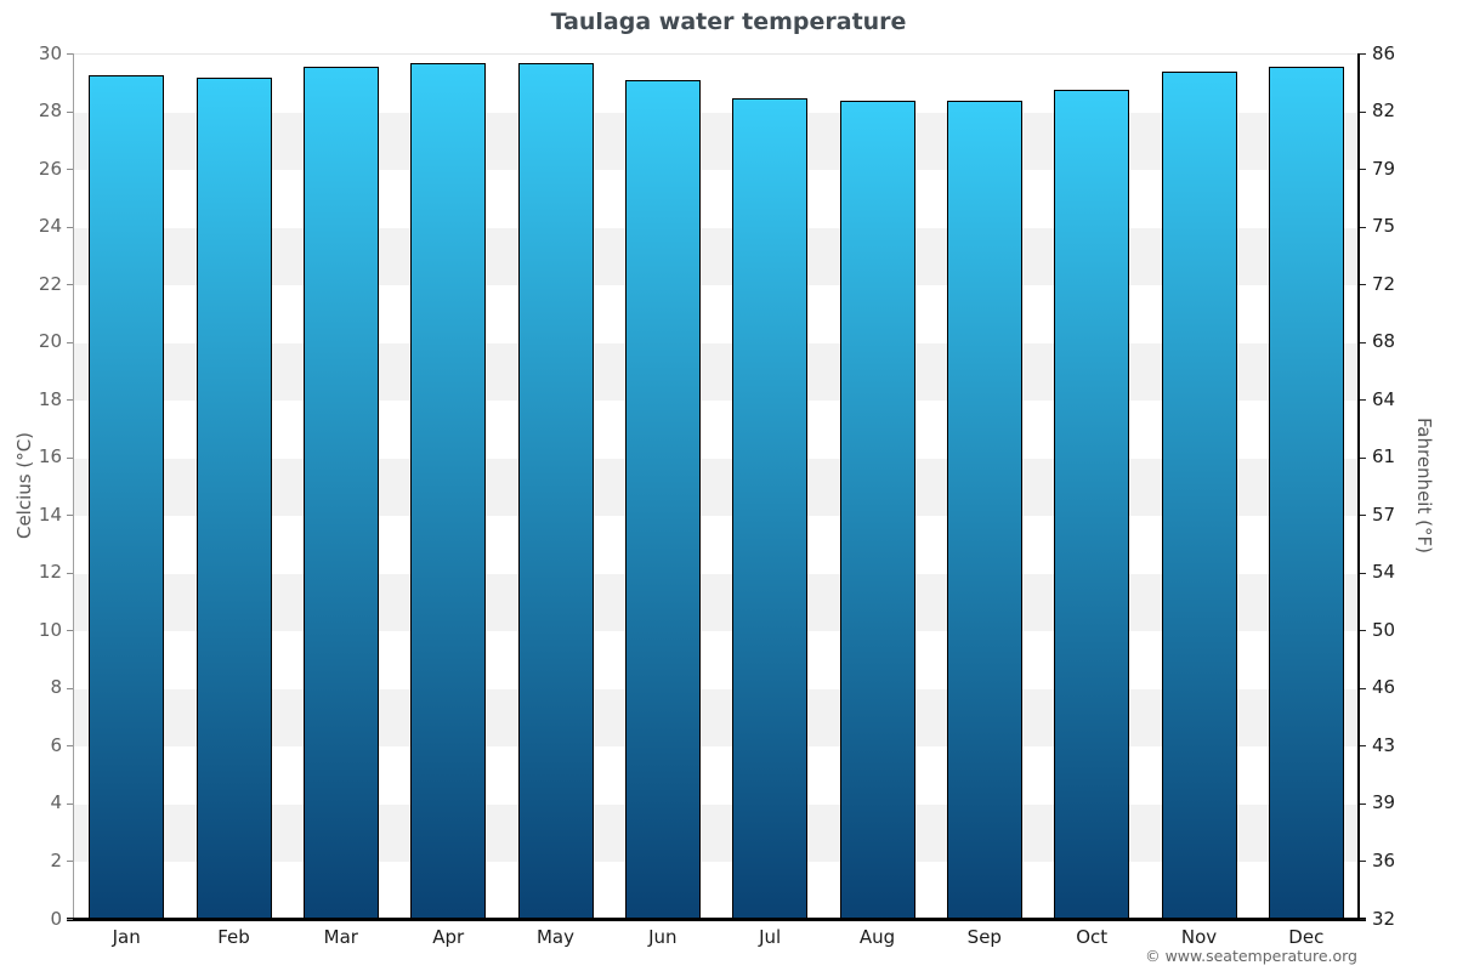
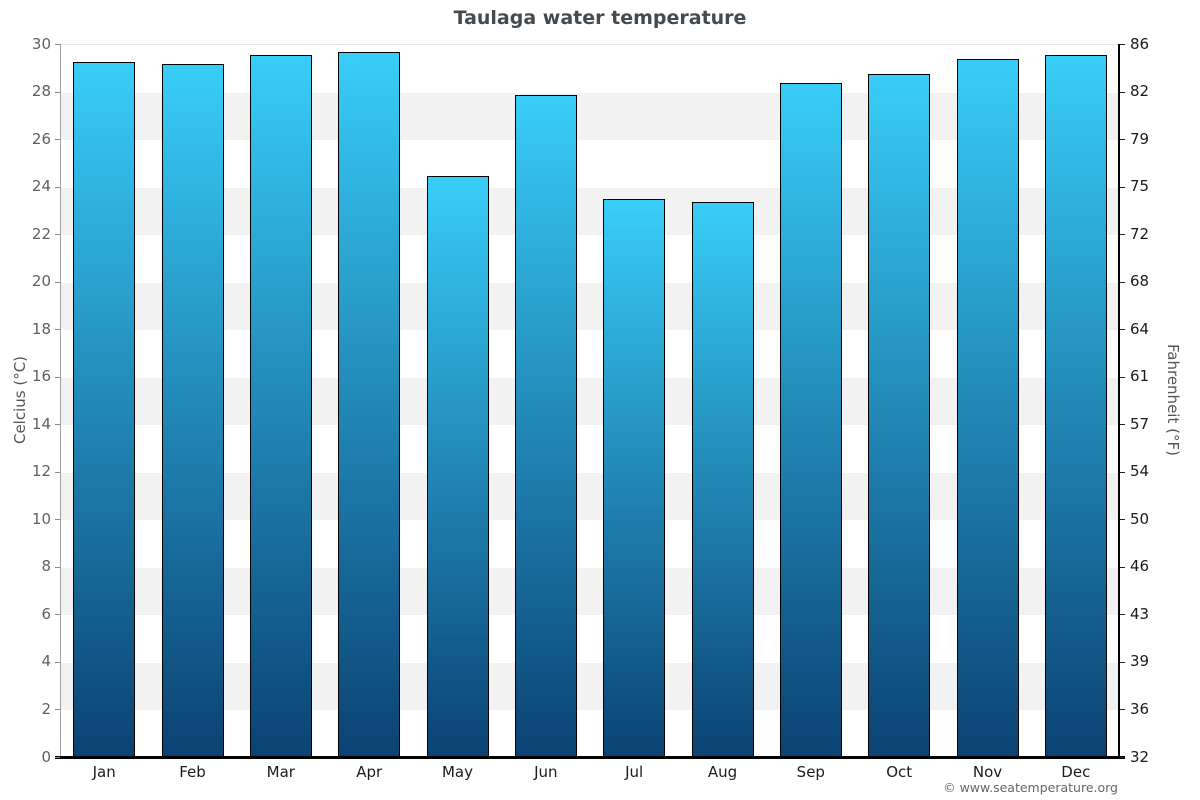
May: 29.7 -> 24.5
Jun: 29.1 -> 27.9
Jul: 28.5 -> 23.5
Aug: 28.4 -> 23.4
